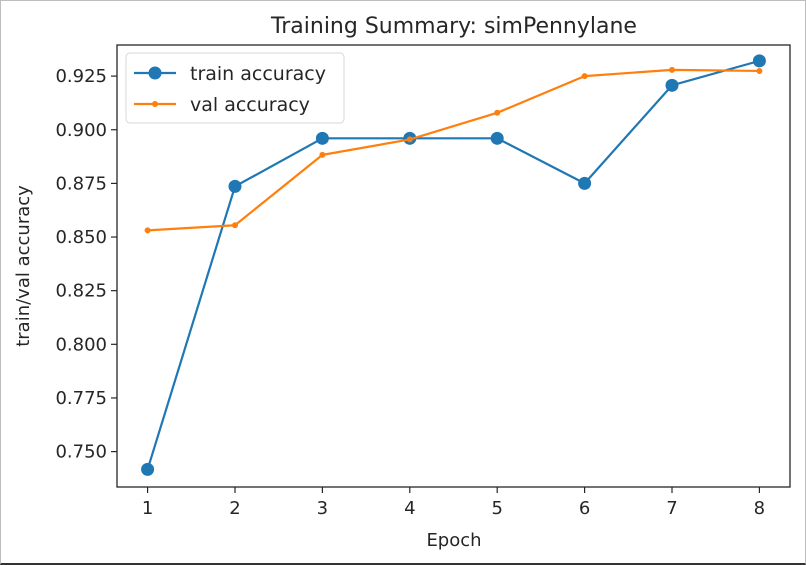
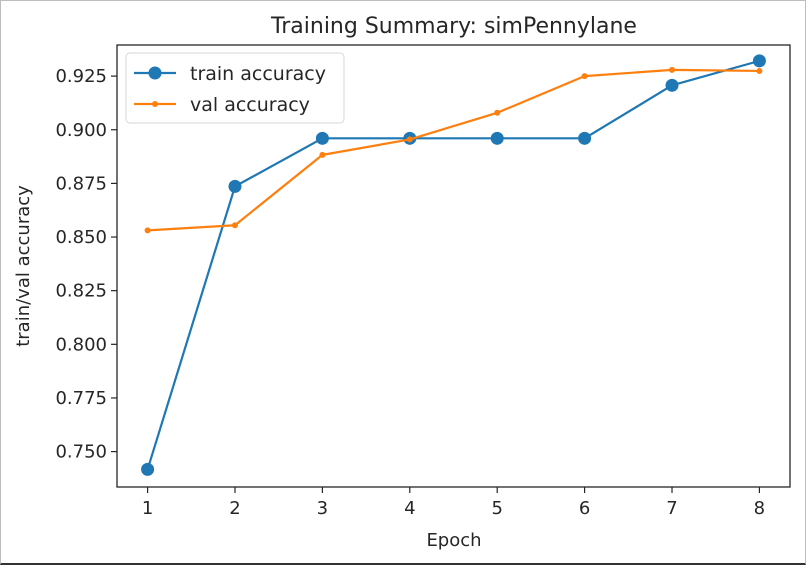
train accuracy/6: 0.875 -> 0.896
